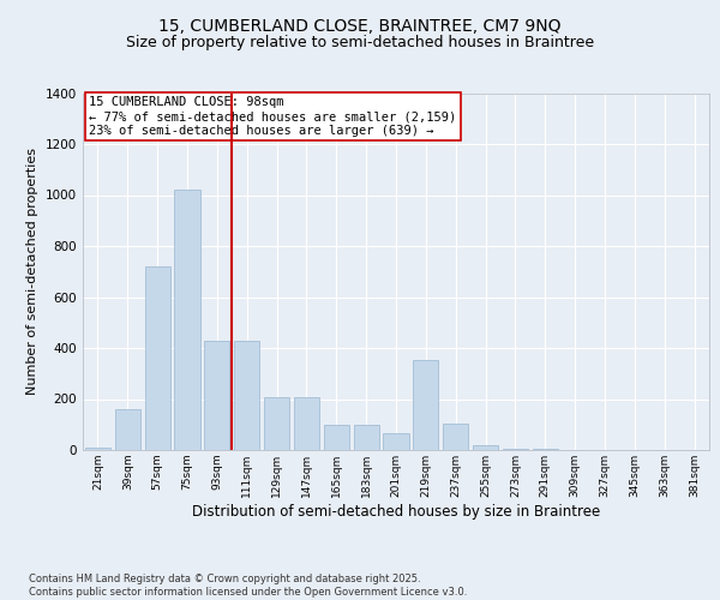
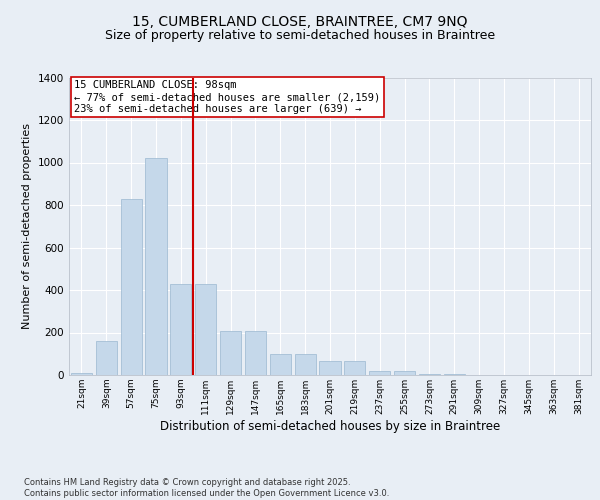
57sqm: 720 -> 830
219sqm: 355 -> 65
237sqm: 105 -> 20
